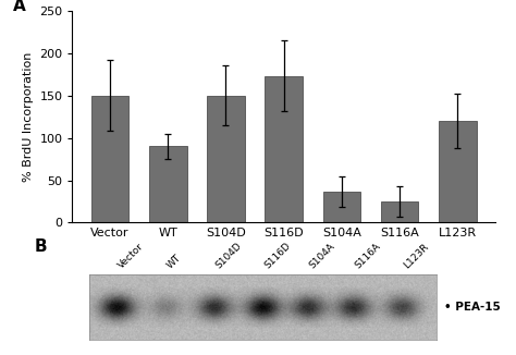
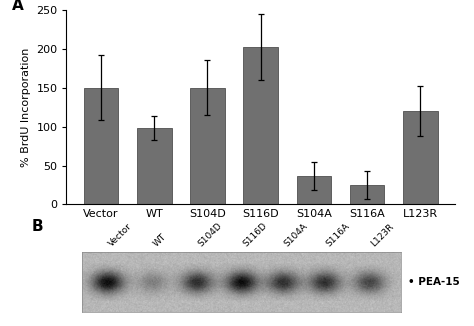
WT: 90 -> 98
S116D: 173 -> 202
